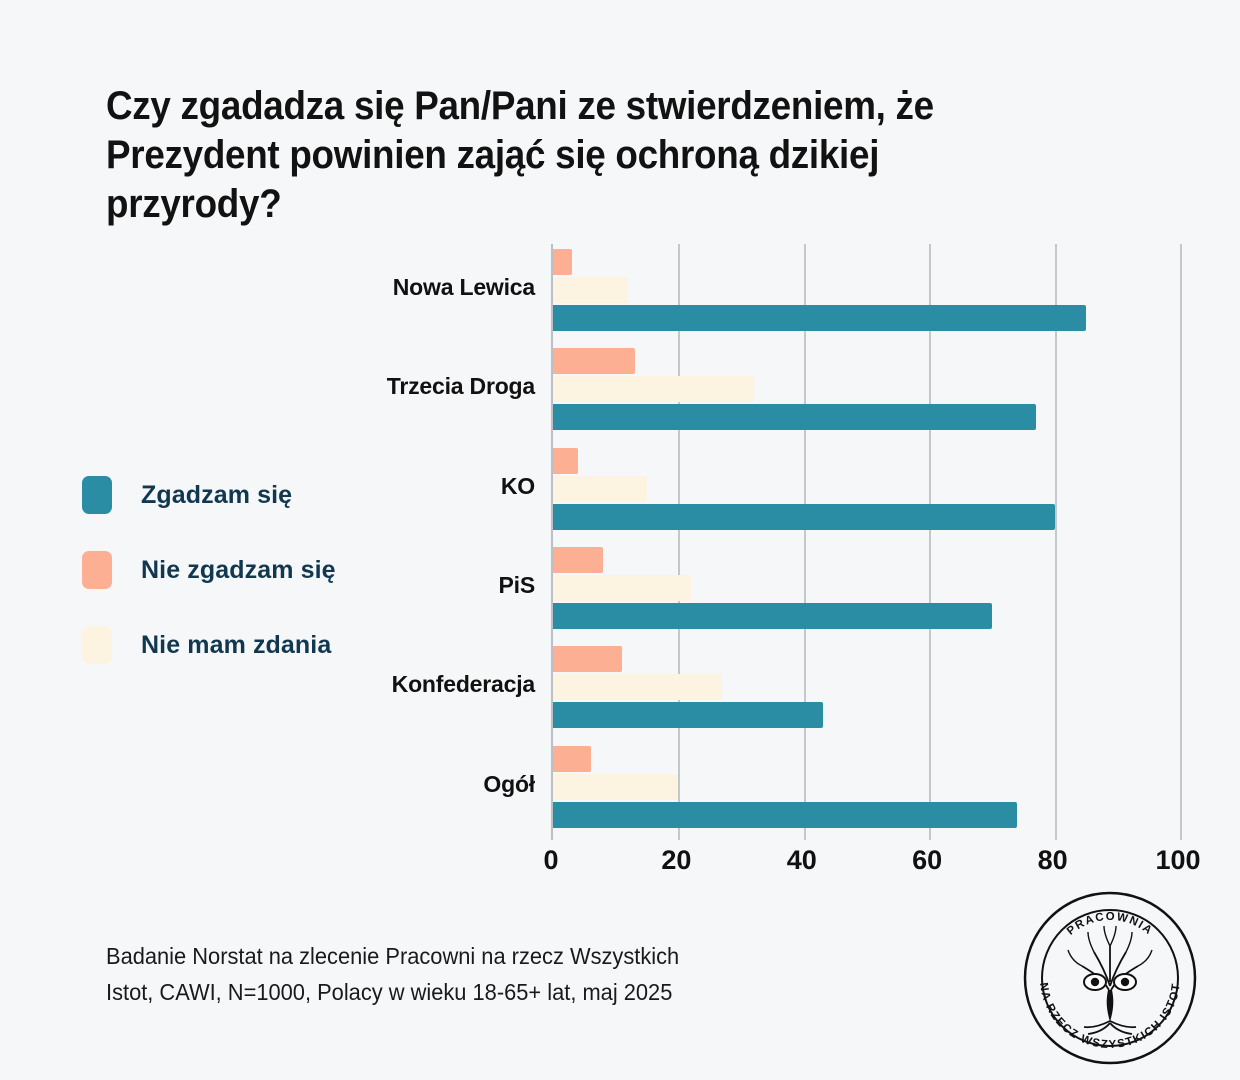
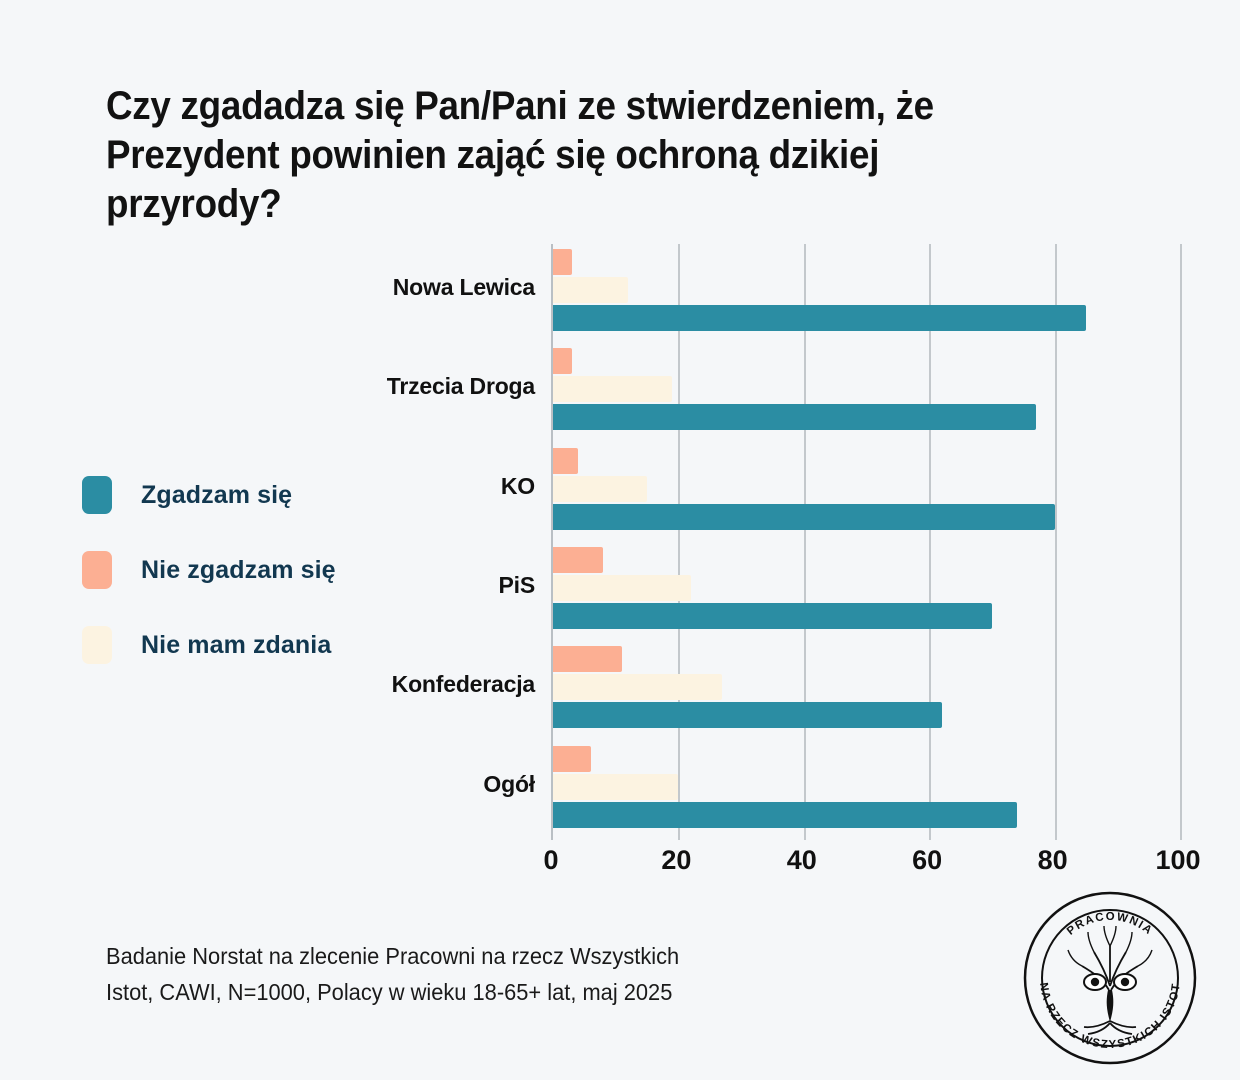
Nie zgadzam się/Trzecia Droga: 13 -> 3
Nie mam zdania/Trzecia Droga: 32 -> 19
Zgadzam się/Konfederacja: 43 -> 62
